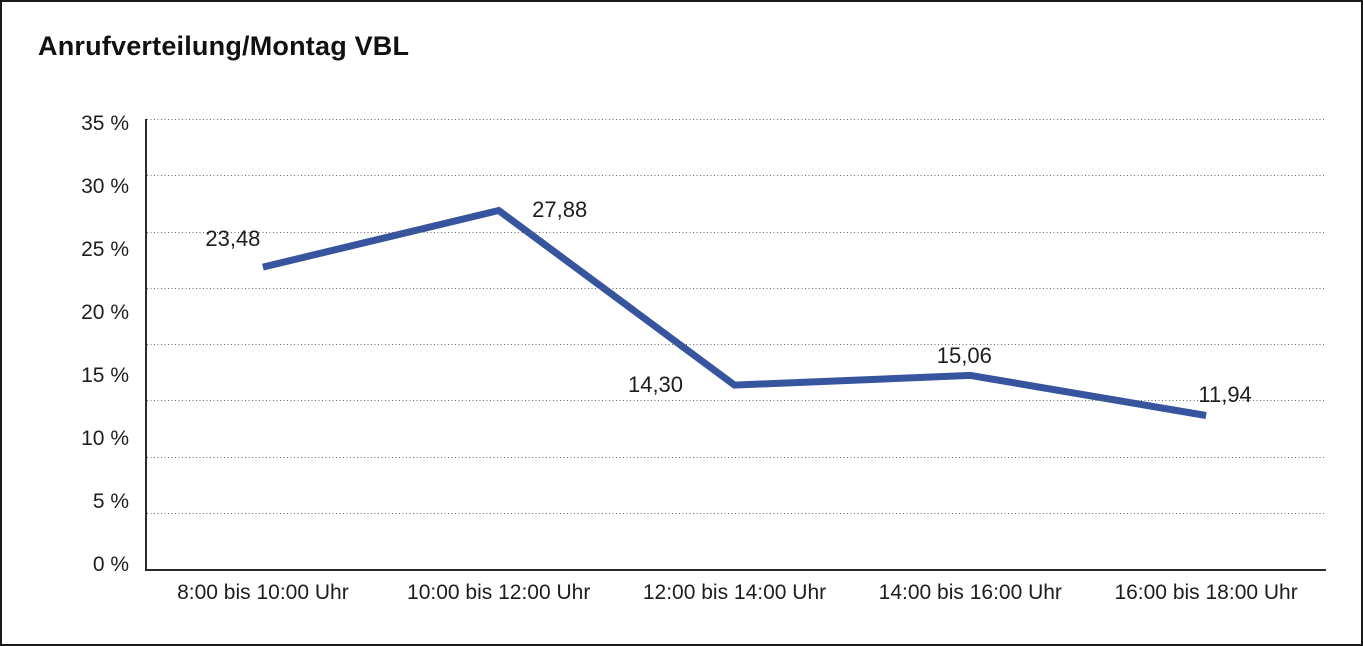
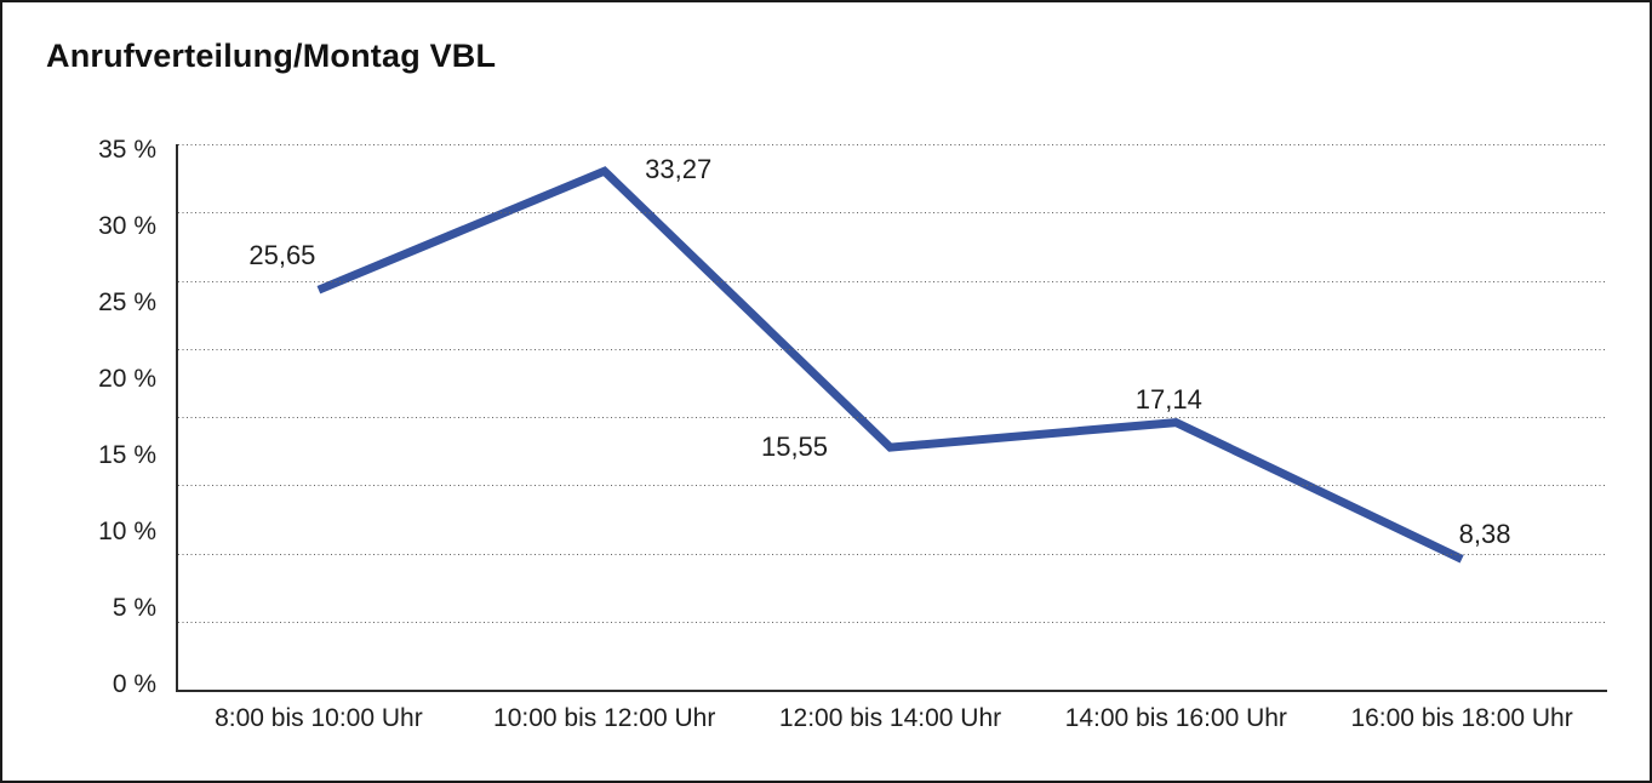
8:00 bis 10:00 Uhr: 23,48 -> 25,65
10:00 bis 12:00 Uhr: 27,88 -> 33,27
12:00 bis 14:00 Uhr: 14,30 -> 15,55
14:00 bis 16:00 Uhr: 15,06 -> 17,14
16:00 bis 18:00 Uhr: 11,94 -> 8,38
